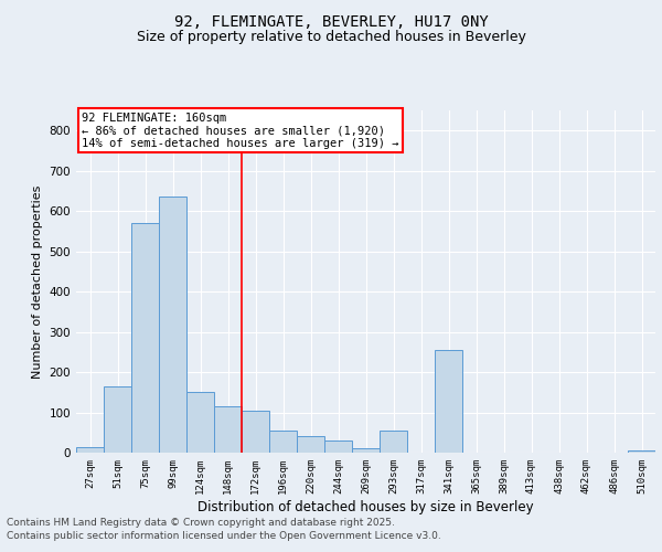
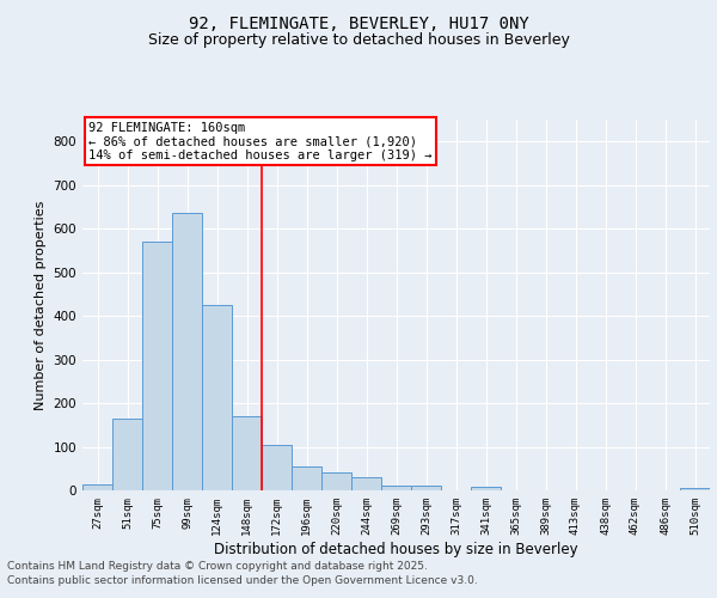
124sqm: 150 -> 425
148sqm: 115 -> 170
293sqm: 55 -> 10
341sqm: 255 -> 7
